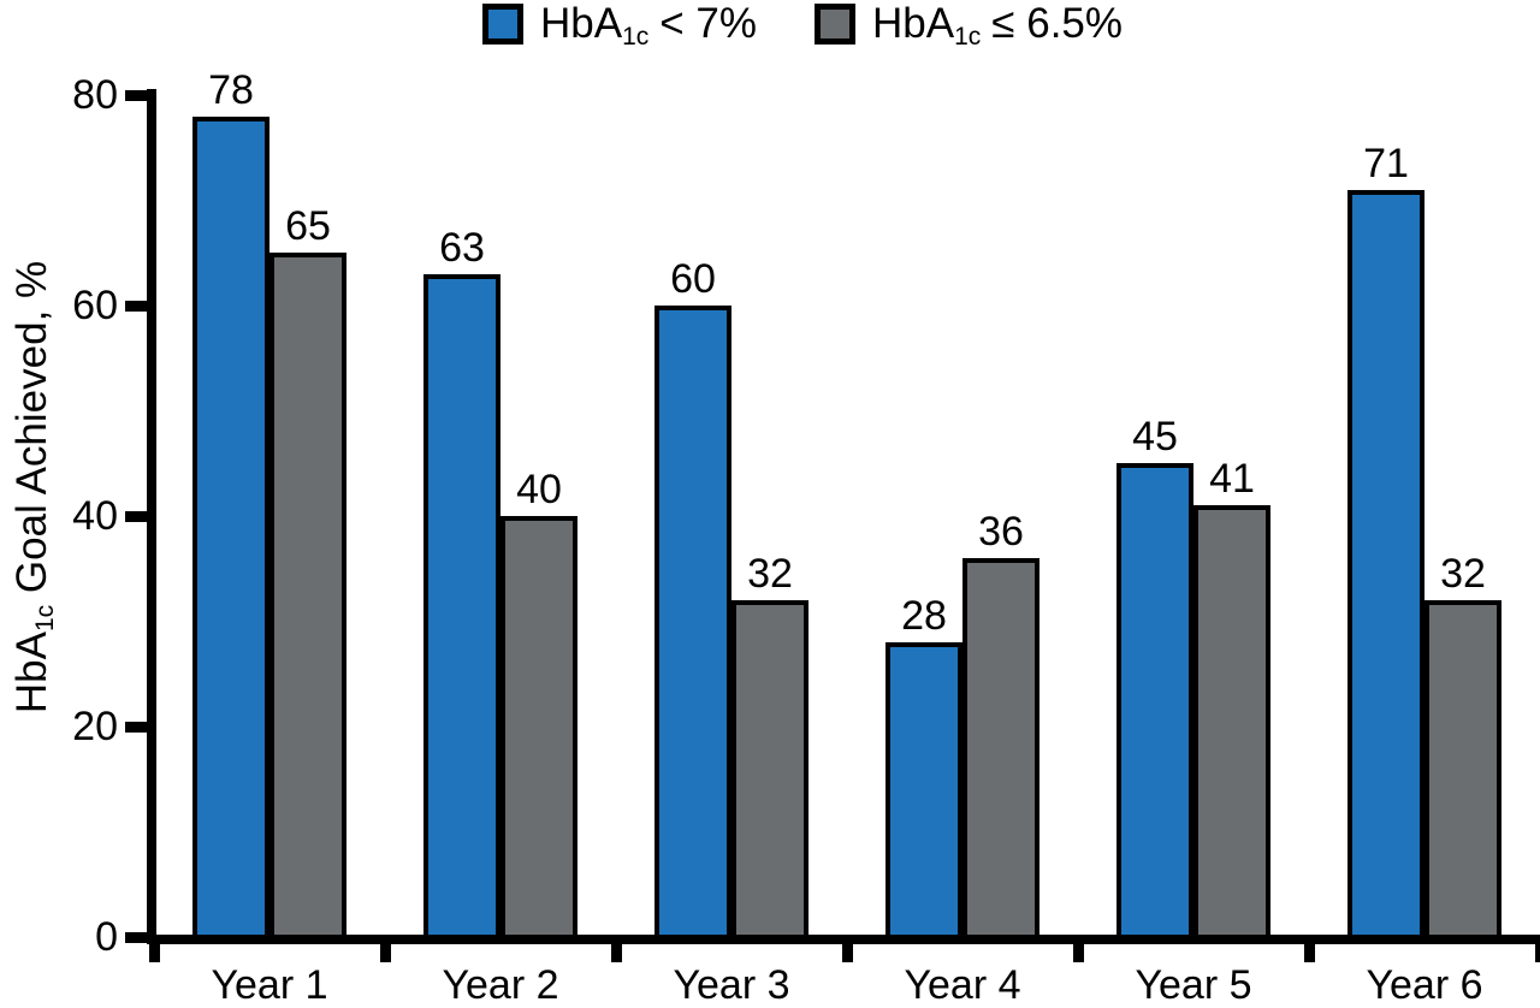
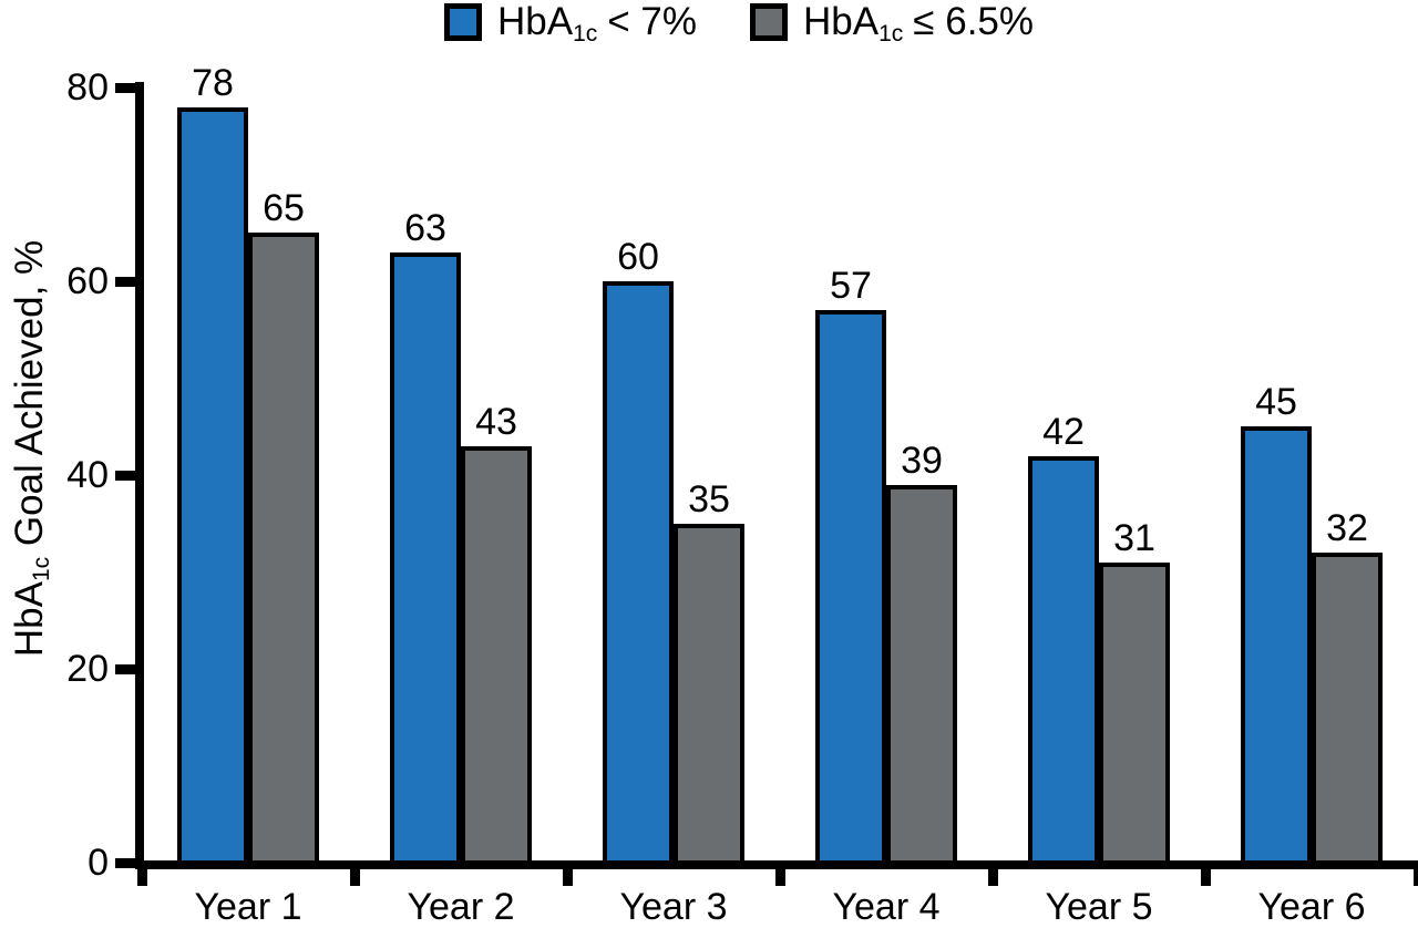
HbA1c ≤ 6.5%/Year 2: 40 -> 43
HbA1c ≤ 6.5%/Year 3: 32 -> 35
HbA1c < 7%/Year 4: 28 -> 57
HbA1c ≤ 6.5%/Year 4: 36 -> 39
HbA1c < 7%/Year 5: 45 -> 42
HbA1c ≤ 6.5%/Year 5: 41 -> 31
HbA1c < 7%/Year 6: 71 -> 45
